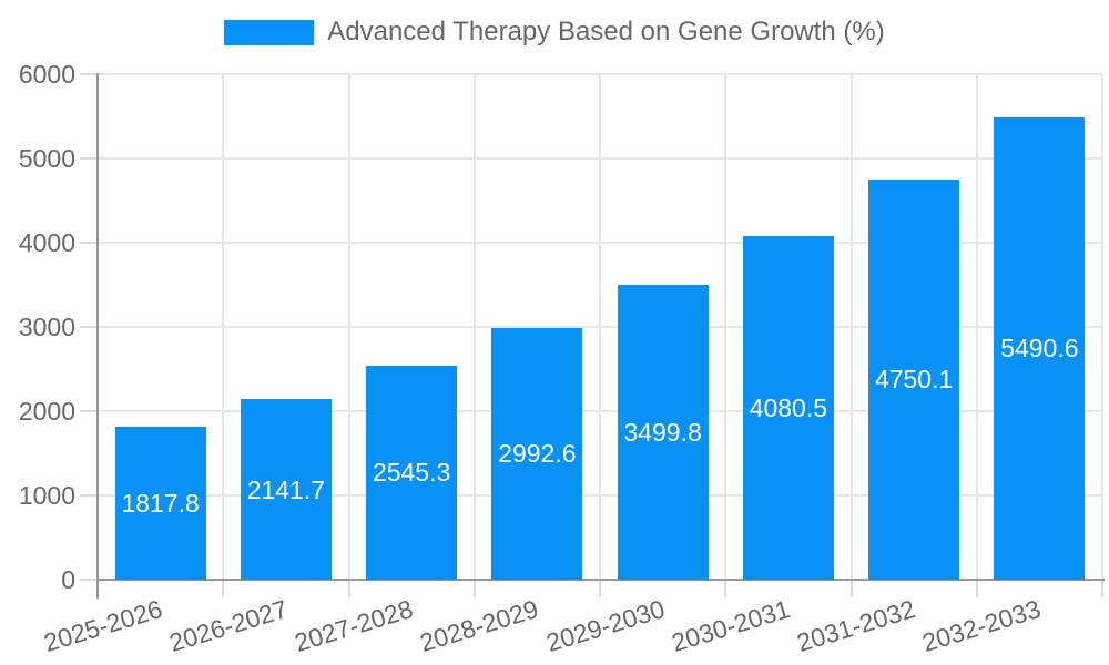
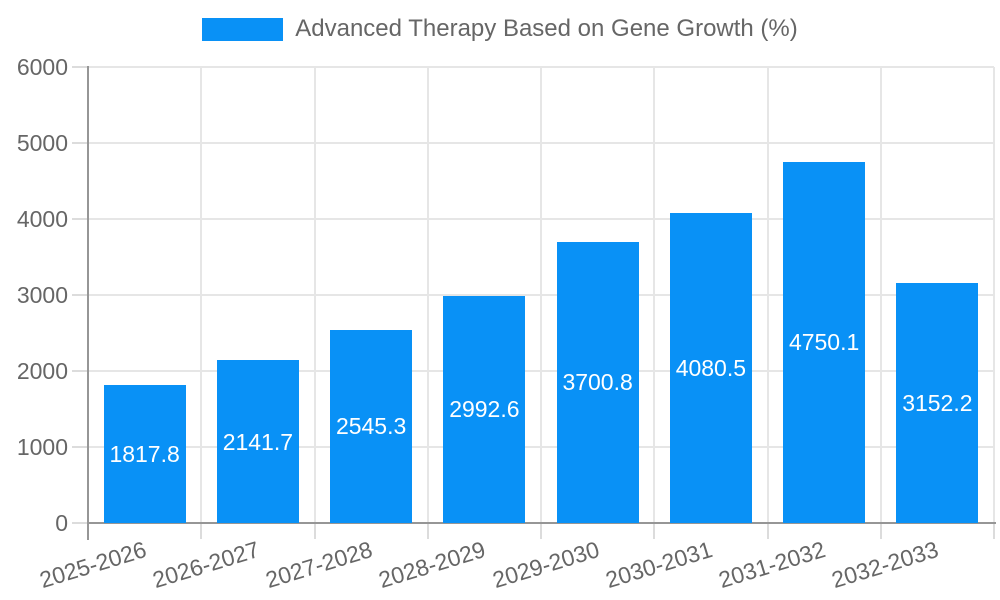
2029-2030: 3499.8 -> 3700.8
2032-2033: 5490.6 -> 3152.2
